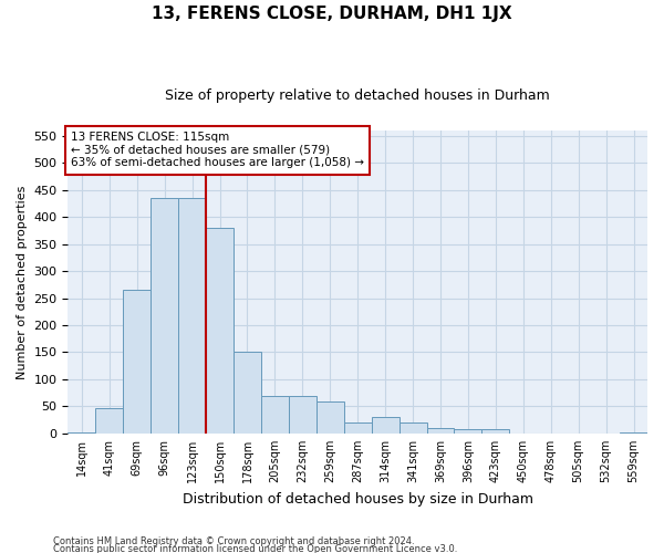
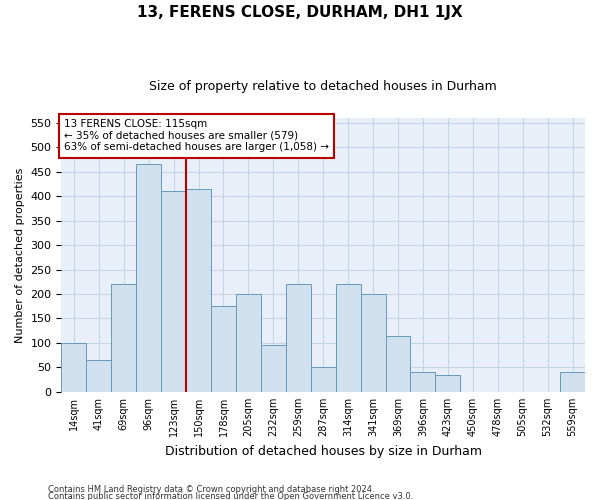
14sqm: 2 -> 100
41sqm: 47 -> 65
69sqm: 265 -> 220
96sqm: 435 -> 465
123sqm: 435 -> 410
150sqm: 380 -> 415
178sqm: 150 -> 175
205sqm: 70 -> 200
232sqm: 70 -> 95
259sqm: 60 -> 220
287sqm: 20 -> 50
314sqm: 30 -> 220
341sqm: 20 -> 200
369sqm: 10 -> 115
396sqm: 8 -> 40
423sqm: 8 -> 35
559sqm: 2 -> 40
